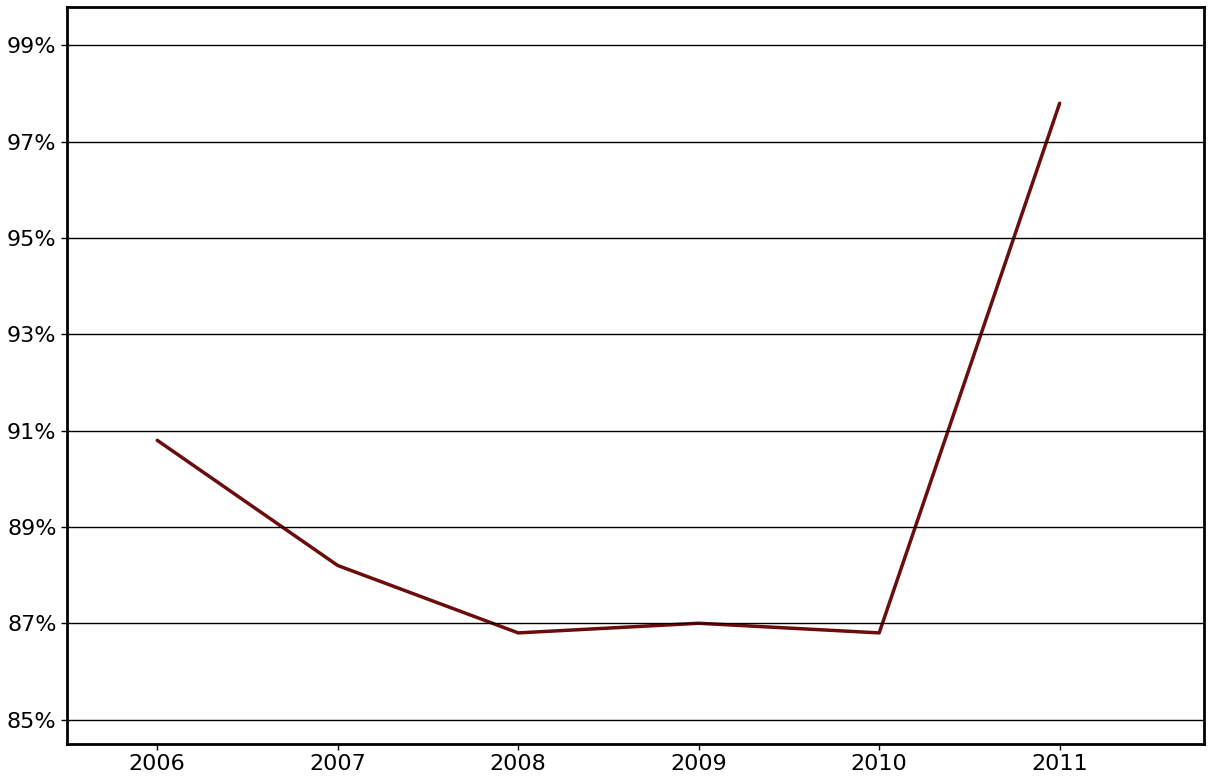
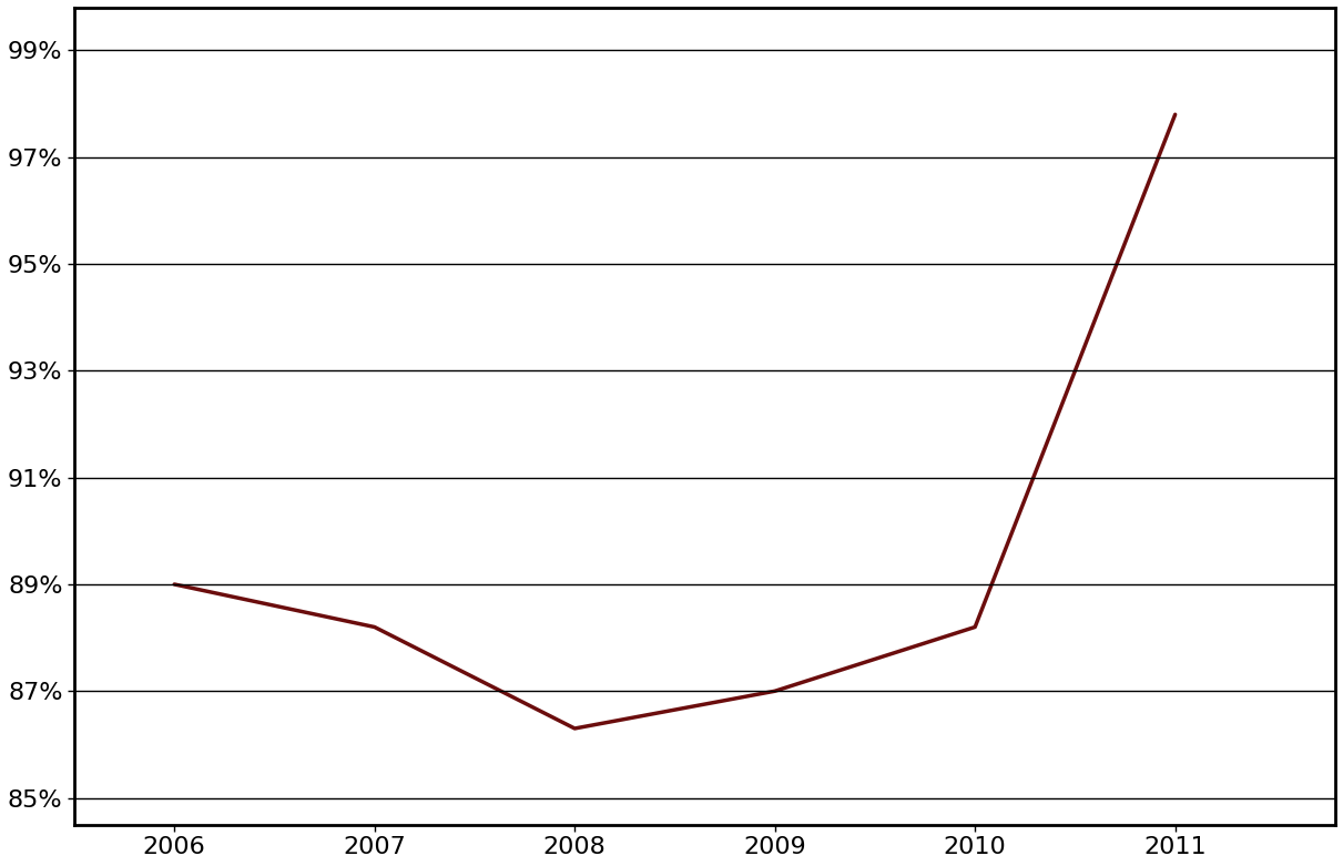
2006: 90.8% -> 89.0%
2008: 86.8% -> 86.3%
2010: 86.8% -> 88.2%
